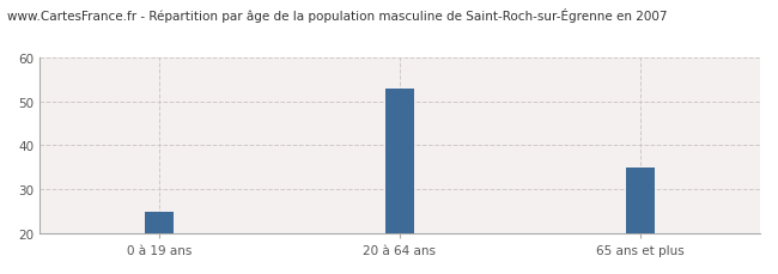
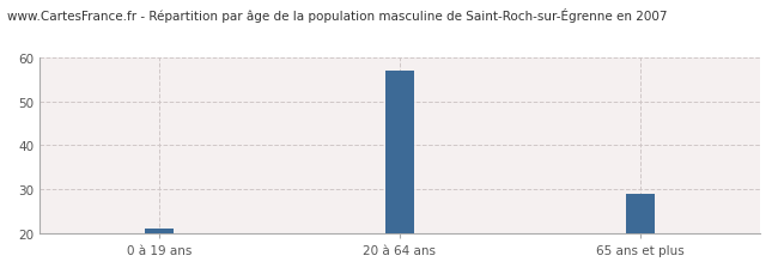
0 à 19 ans: 25 -> 21
20 à 64 ans: 53 -> 57
65 ans et plus: 35 -> 29
